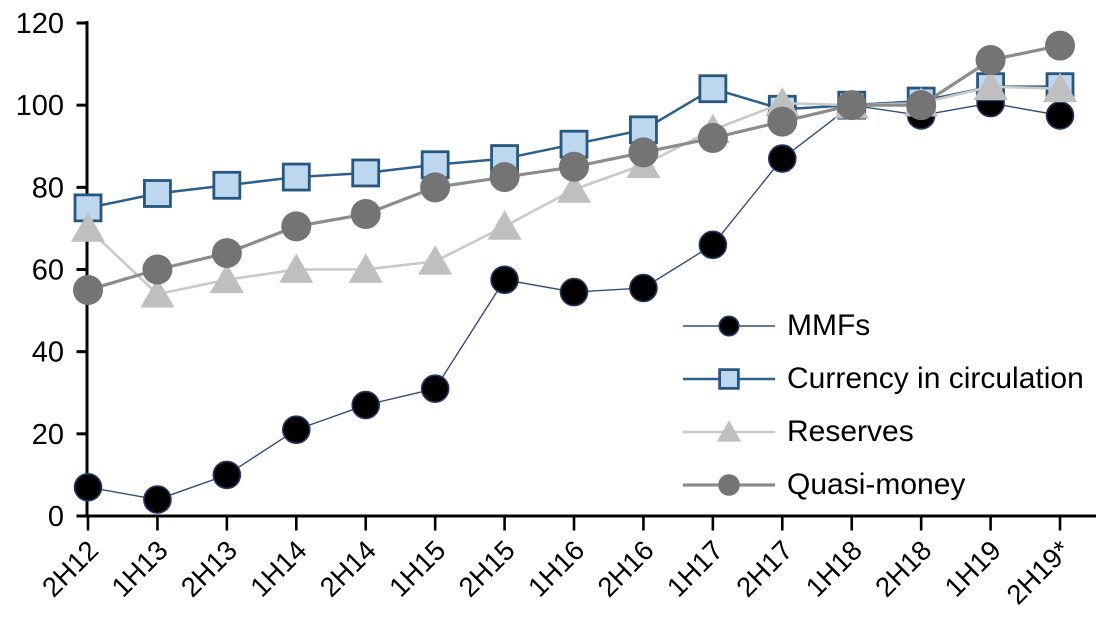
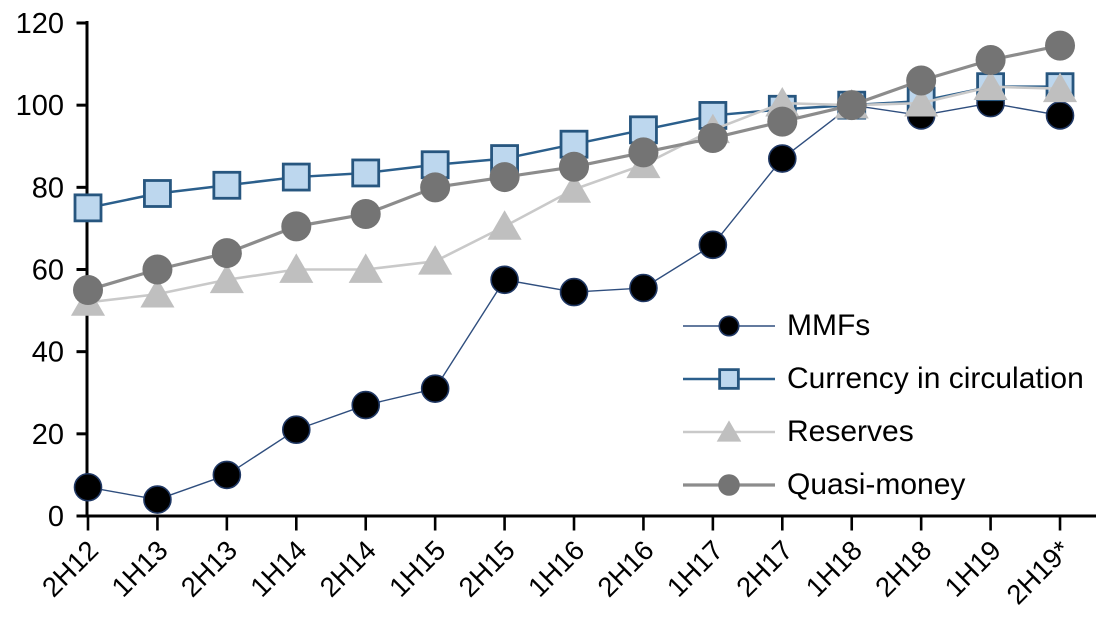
Reserves/2H12: 70 -> 52
Currency in circulation/1H17: 104 -> 98
Quasi-money/2H18: 100 -> 106
